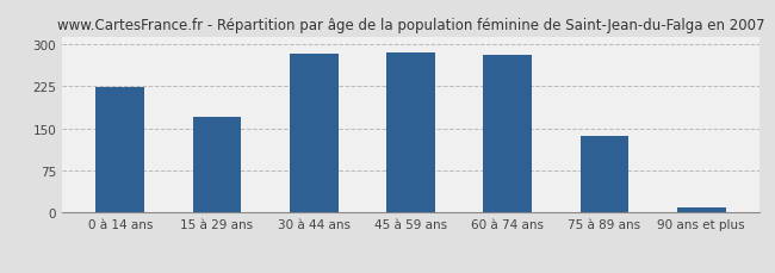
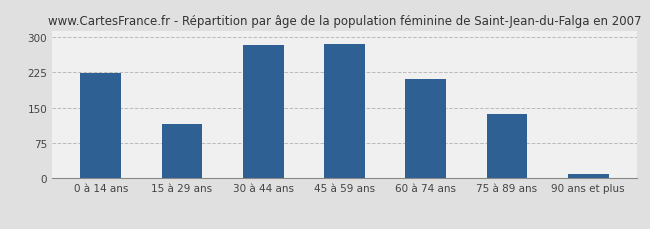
15 à 29 ans: 171 -> 115
60 à 74 ans: 280 -> 210
